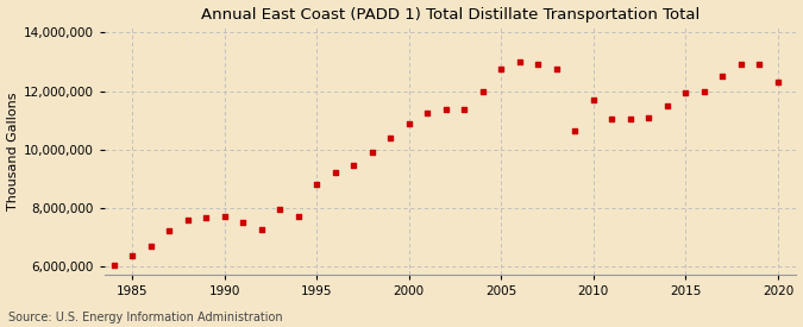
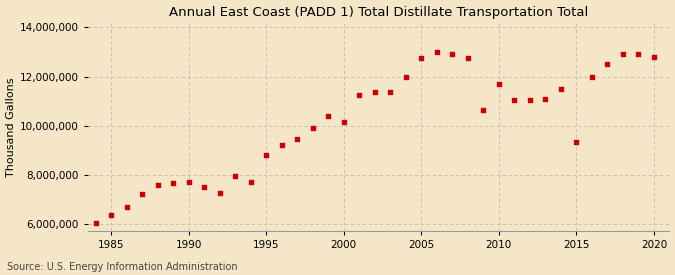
2000: 10,900,000 -> 10,150,000
2015: 11,950,000 -> 9,350,000
2020: 12,300,000 -> 12,800,000
